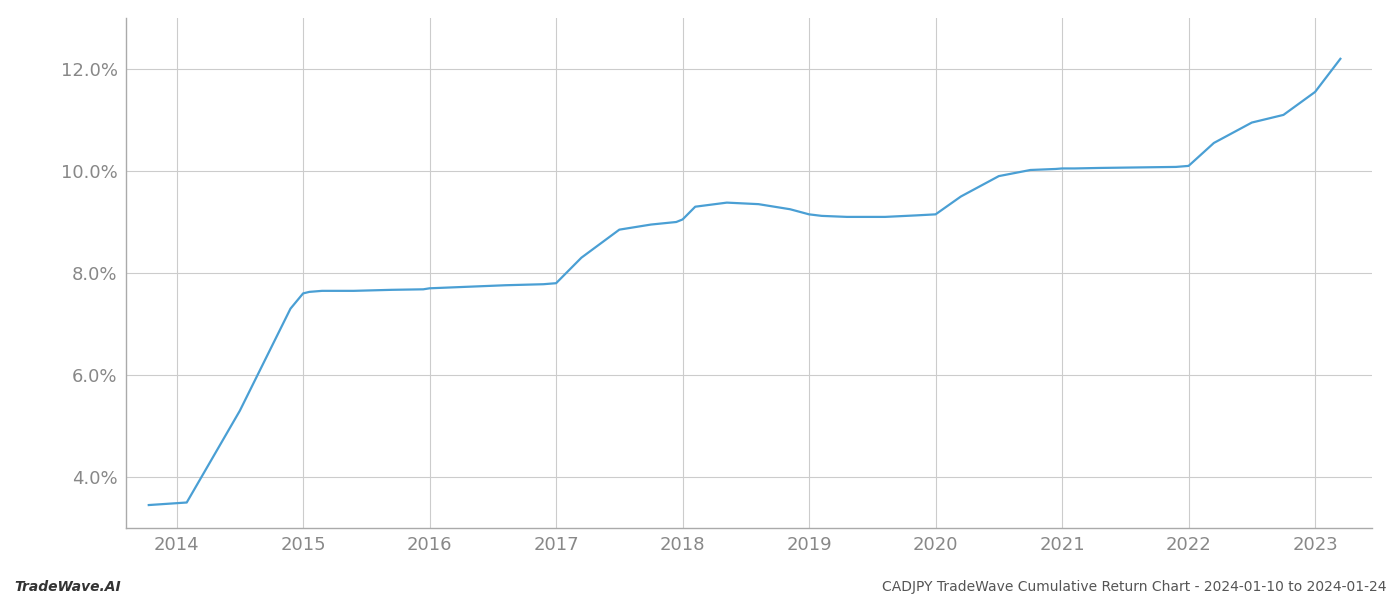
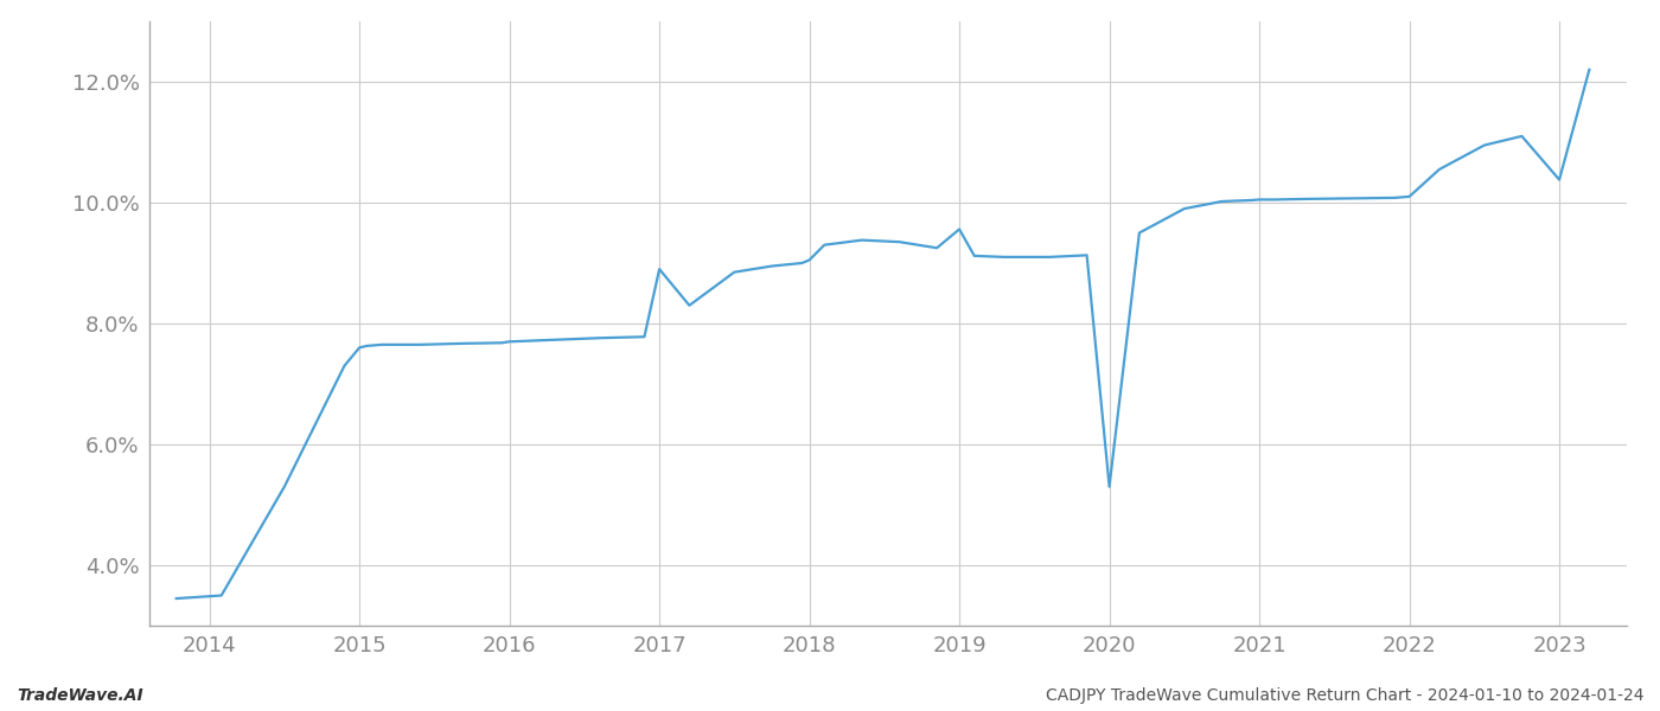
2017: 7.80% -> 8.90%
2019: 9.15% -> 9.56%
2020: 9.15% -> 5.30%
2023: 11.55% -> 10.38%
